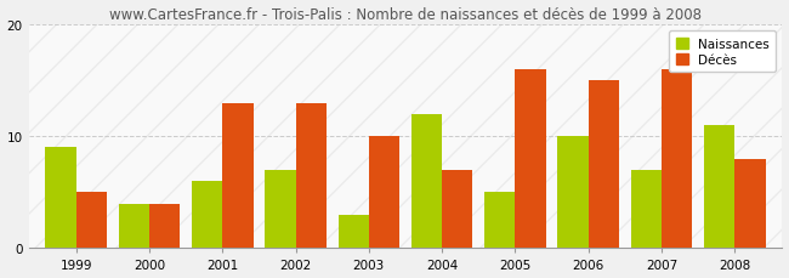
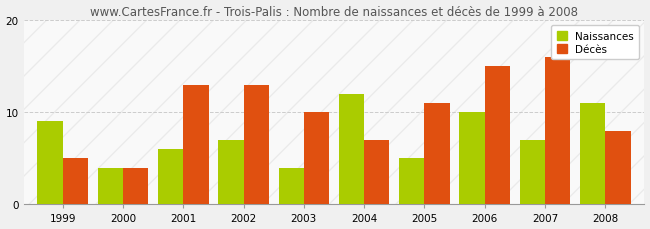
Naissances/2003: 3 -> 4
Décès/2005: 16 -> 11
